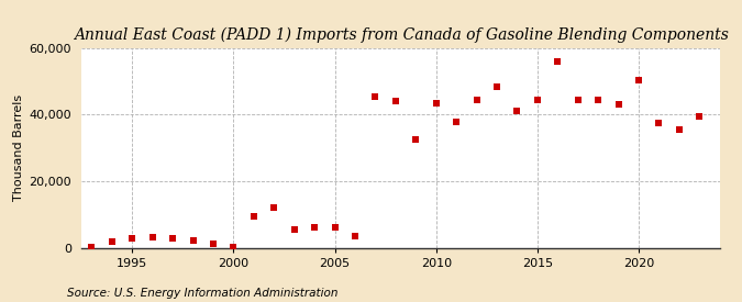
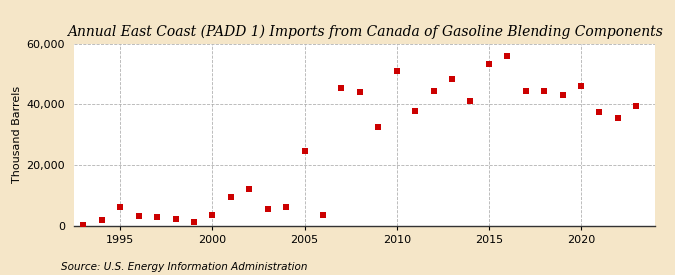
1995: 2,800 -> 6,000
2000: 300 -> 3,500
2005: 6,200 -> 24,500
2010: 43,500 -> 51,000
2015: 44,500 -> 53,500
2020: 50,500 -> 46,000
